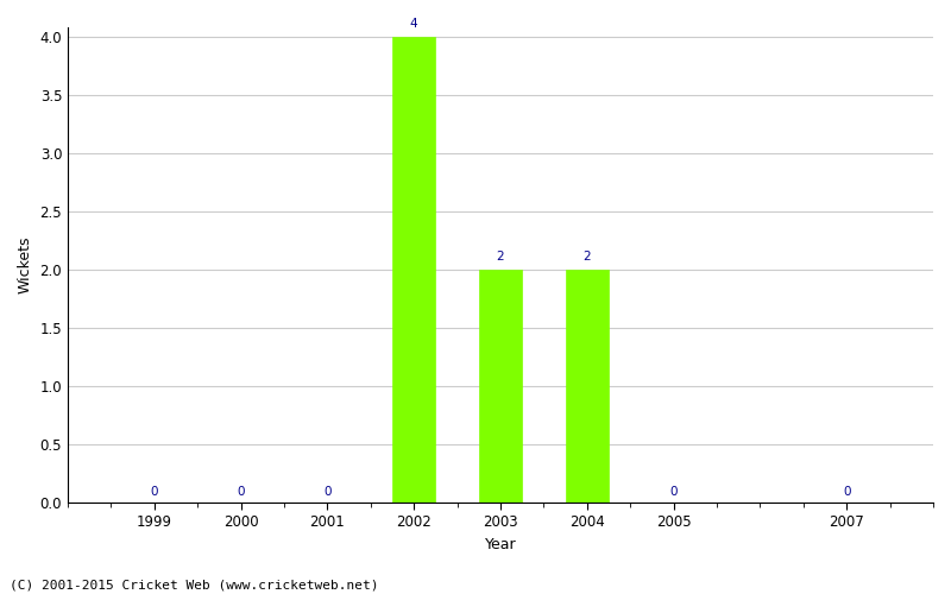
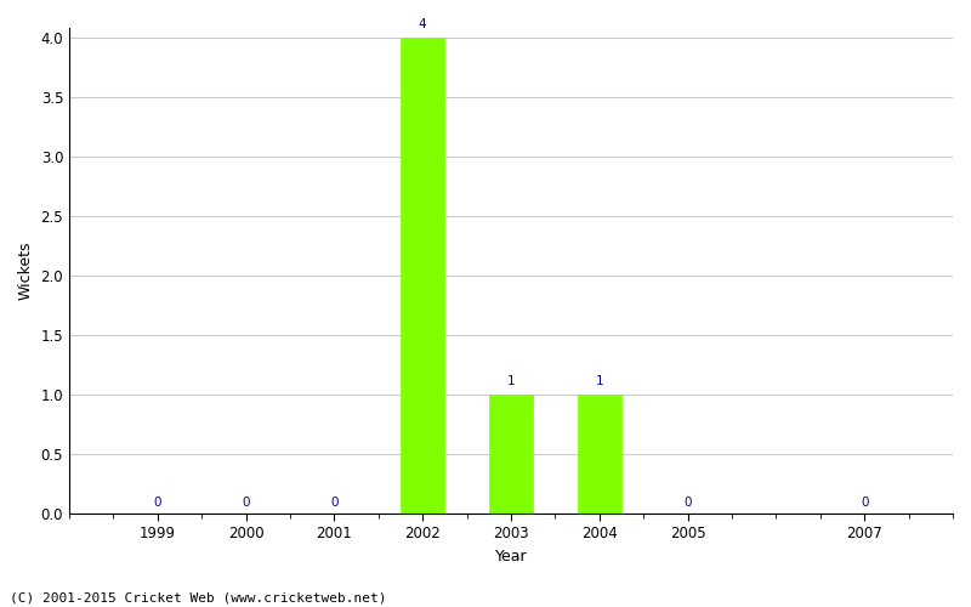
2003: 2 -> 1
2004: 2 -> 1
